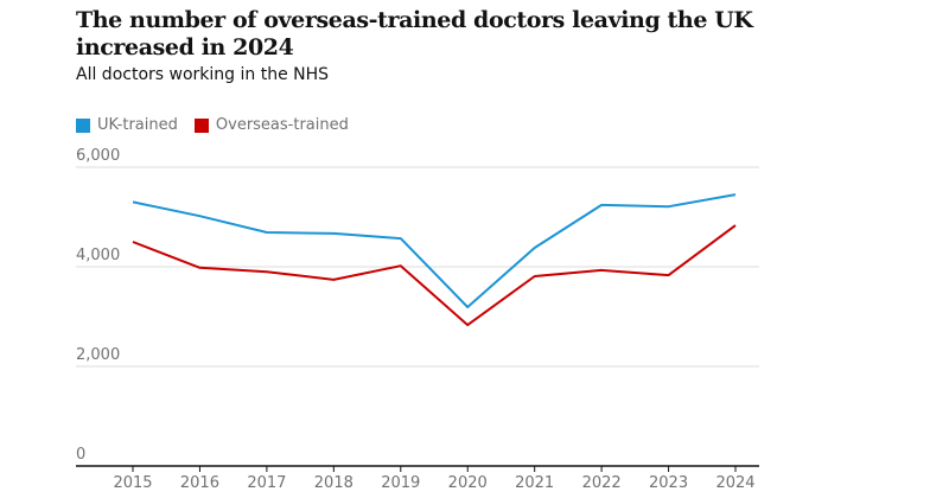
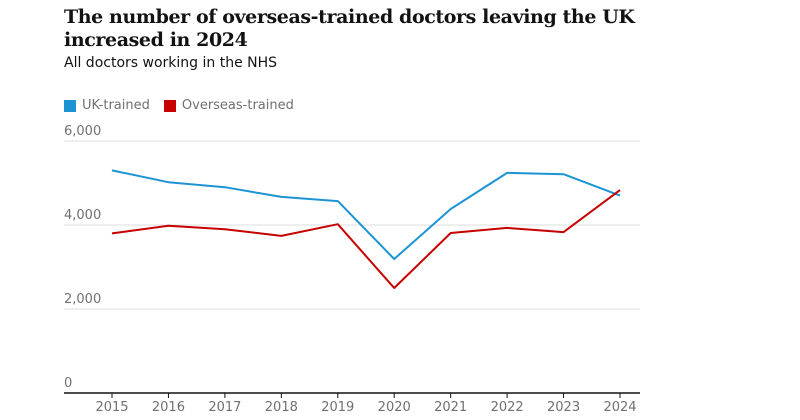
Overseas-trained/2015: 4500 -> 3800
UK-trained/2017: 4700 -> 4900
Overseas-trained/2020: 2800 -> 2500
UK-trained/2024: 5400 -> 4700
